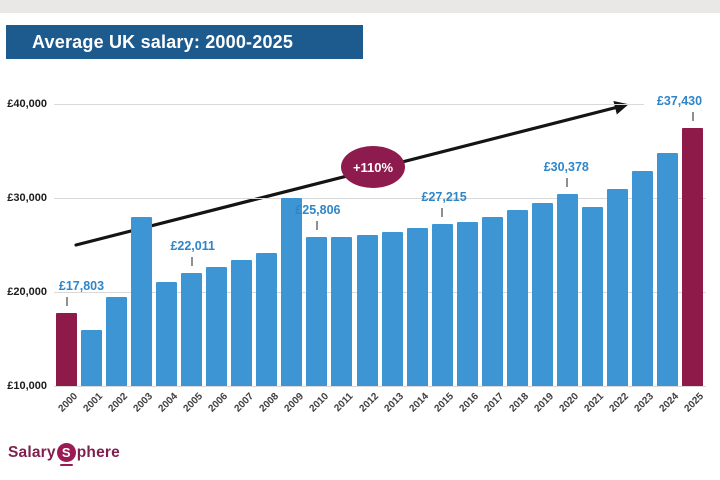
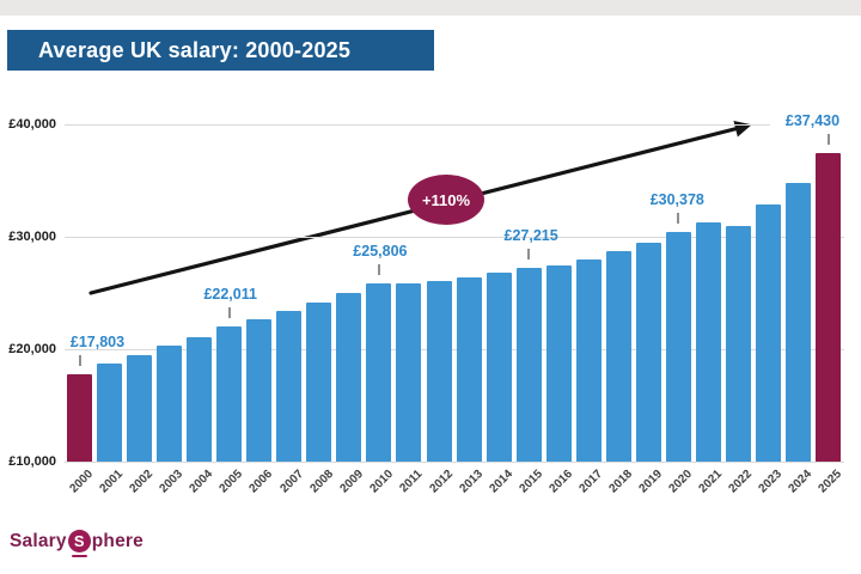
2001: £16000 -> £19000
2003: £28000 -> £20000
2009: £30000 -> £25000
2021: £29000 -> £31000
